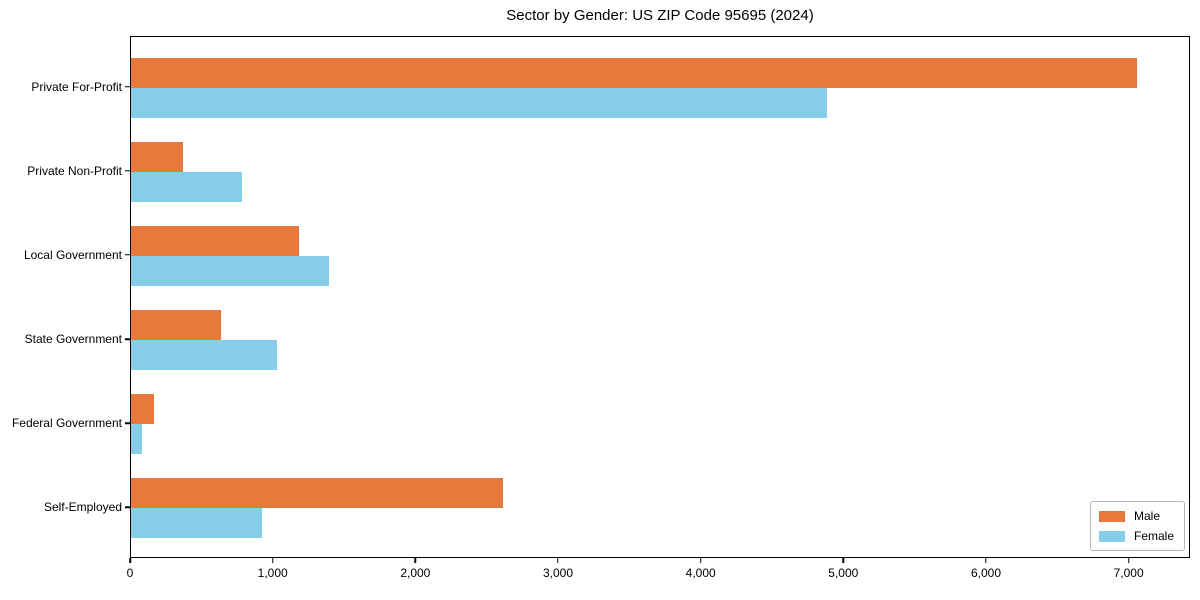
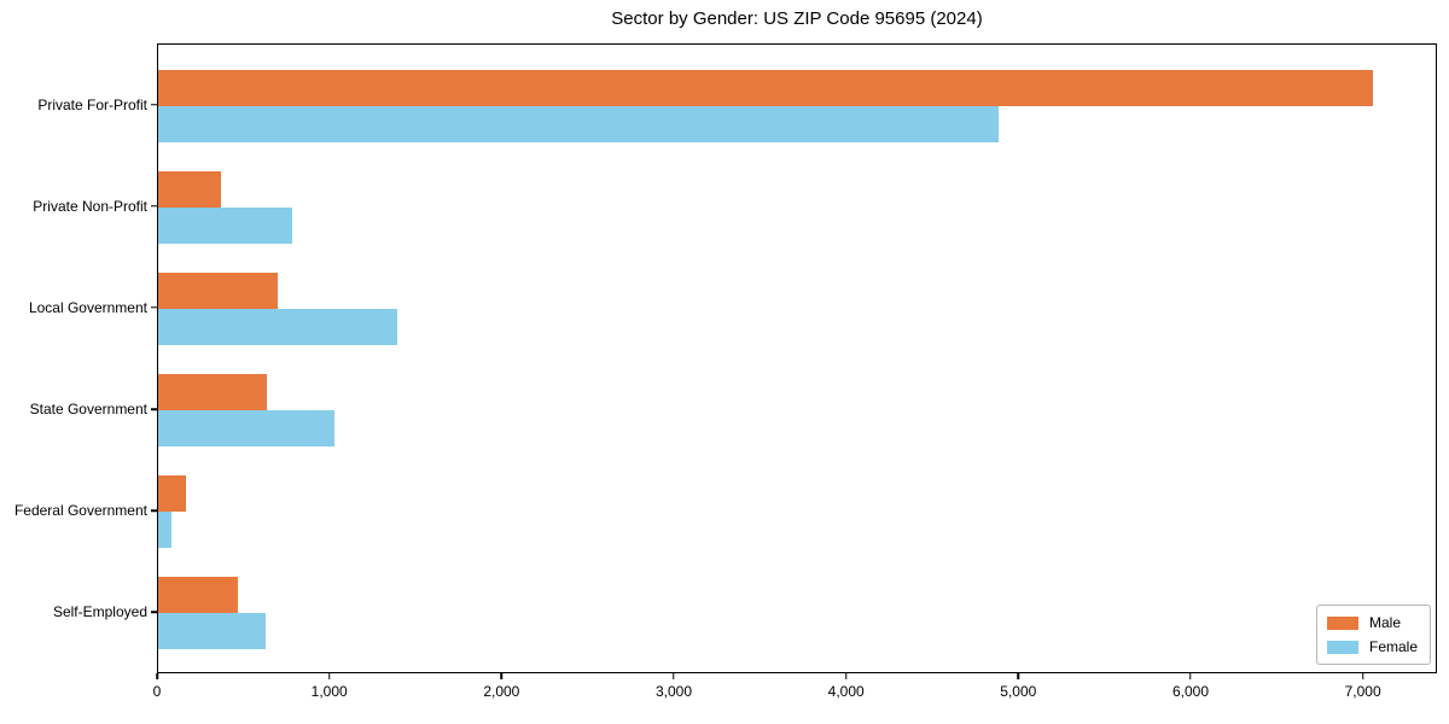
Male/Local Government: 1180 -> 700
Male/Self-Employed: 2610 -> 460
Female/Self-Employed: 920 -> 620
